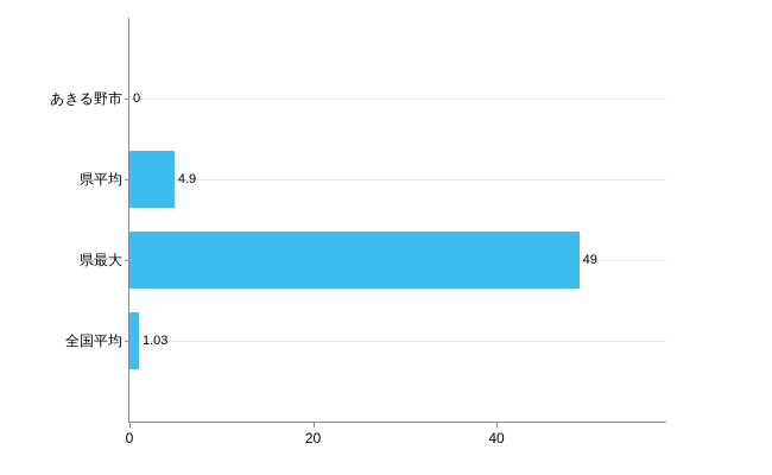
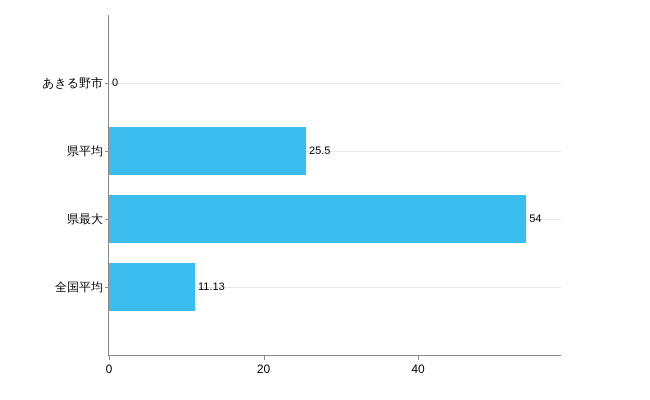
県平均: 4.9 -> 25.5
県最大: 49 -> 54
全国平均: 1.03 -> 11.13
